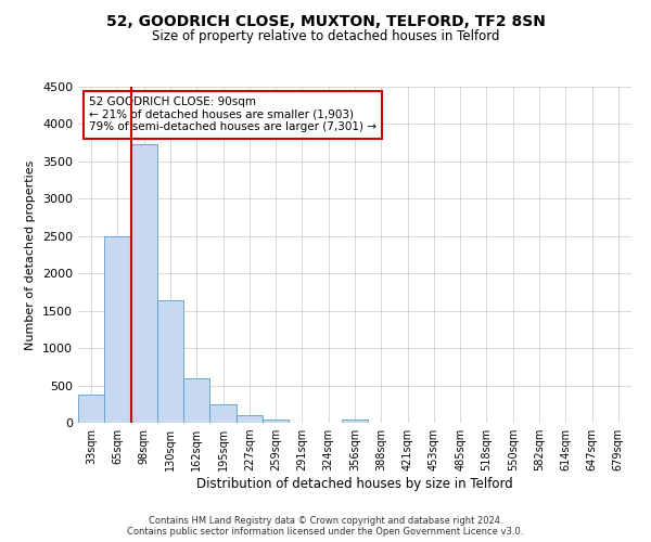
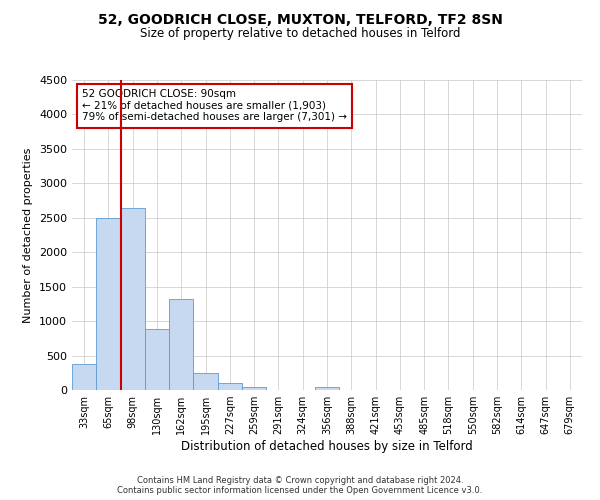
98sqm: 3730 -> 2640
130sqm: 1640 -> 880
162sqm: 600 -> 1320
